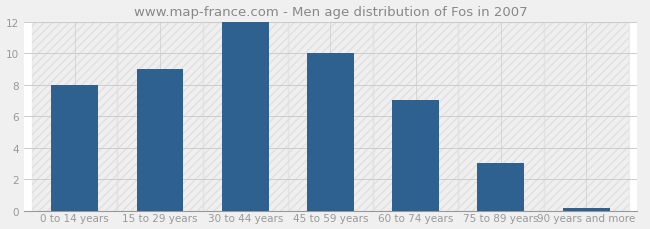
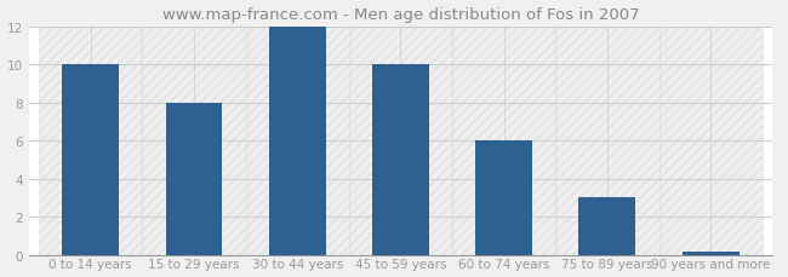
0 to 14 years: 8.0 -> 10.0
15 to 29 years: 9.0 -> 8.0
60 to 74 years: 7.0 -> 6.0
